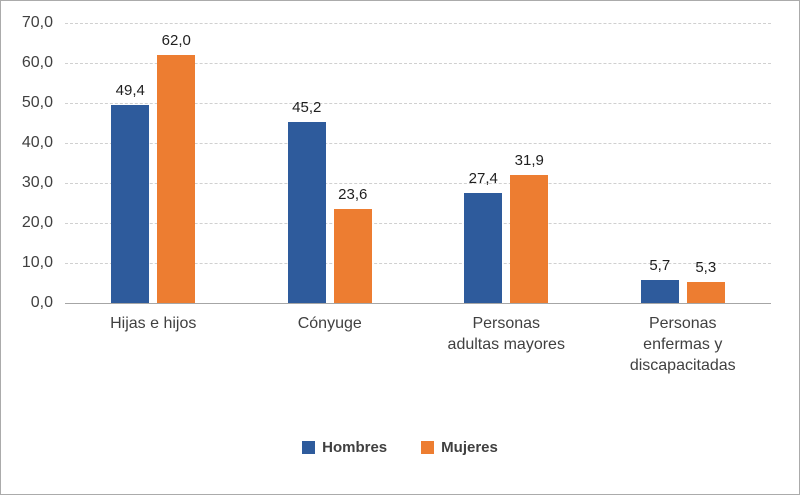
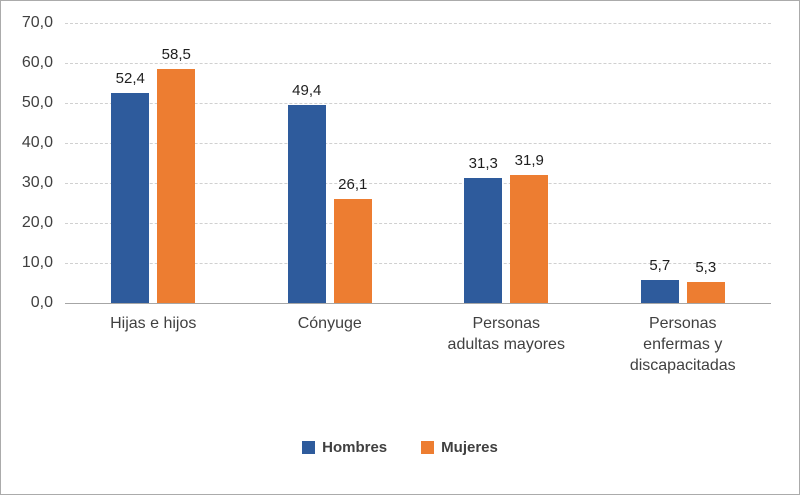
Hombres/Hijas e hijos: 49,4 -> 52,4
Mujeres/Hijas e hijos: 62,0 -> 58,5
Hombres/Cónyuge: 45,2 -> 49,4
Mujeres/Cónyuge: 23,6 -> 26,1
Hombres/Personas adultas mayores: 27,4 -> 31,3
